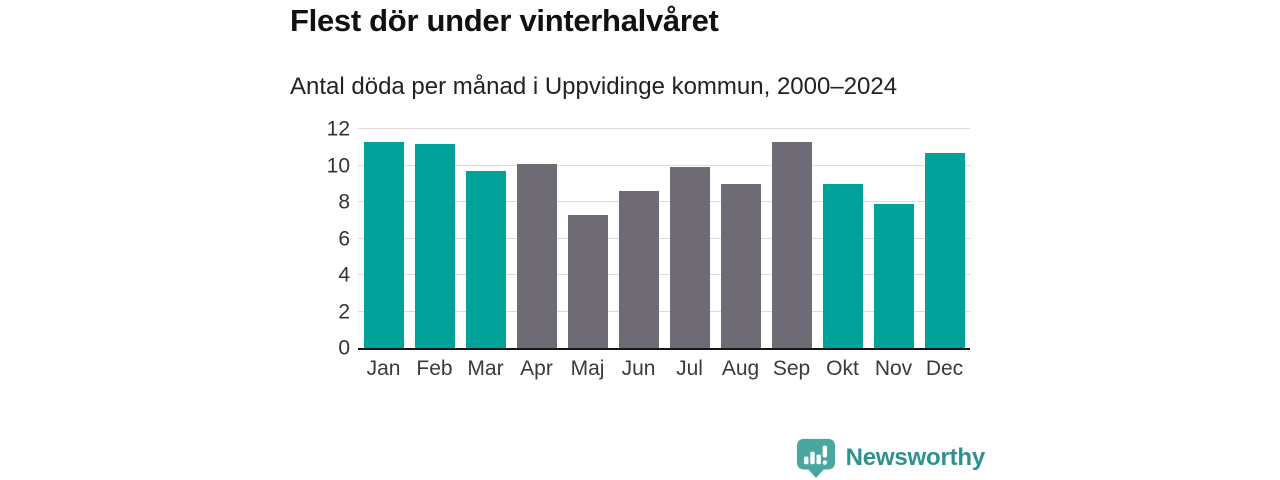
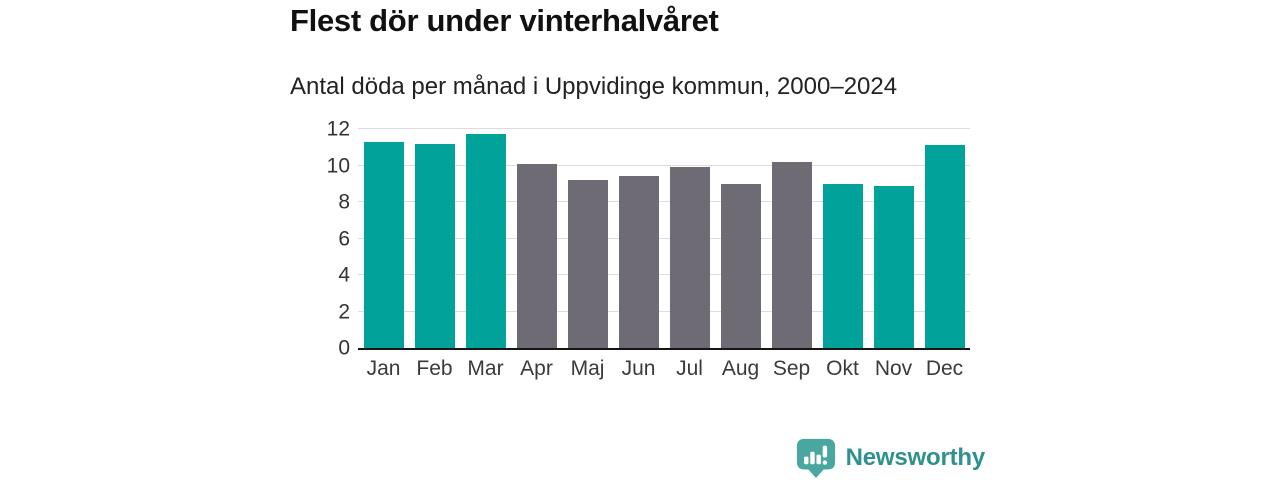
Mar: 9.7 -> 11.7
Maj: 7.3 -> 9.2
Jun: 8.6 -> 9.4
Sep: 11.3 -> 10.2
Nov: 7.9 -> 8.9
Dec: 10.7 -> 11.1
